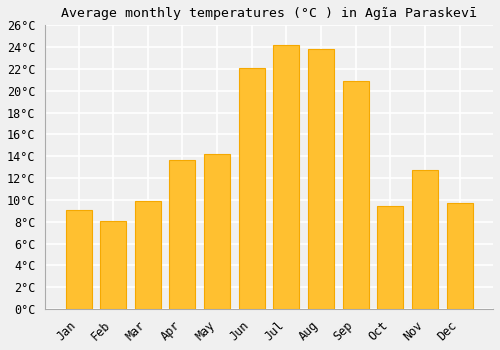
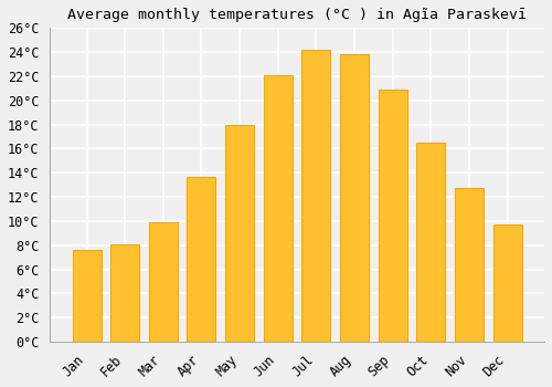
Jan: 9.1°C -> 7.6°C
May: 14.2°C -> 18.0°C
Oct: 9.4°C -> 16.5°C
